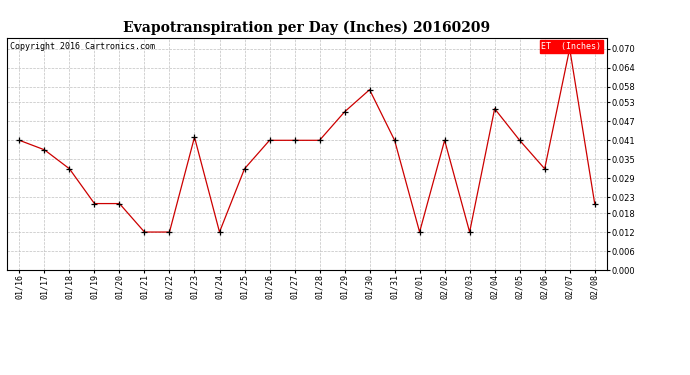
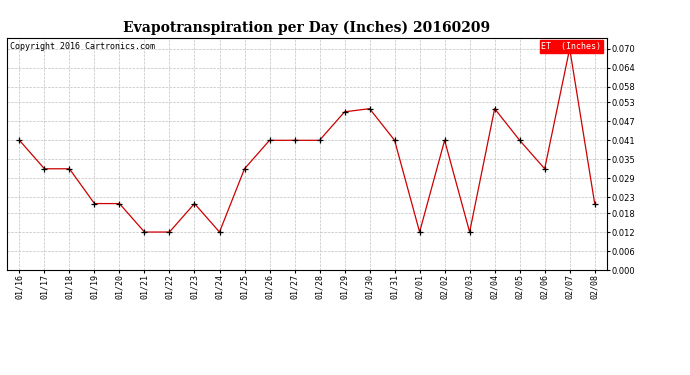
01/17: 0.038 -> 0.032
01/23: 0.042 -> 0.021
01/30: 0.057 -> 0.051
